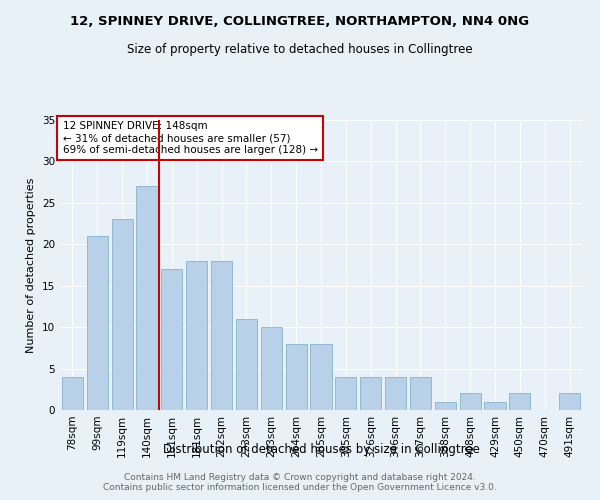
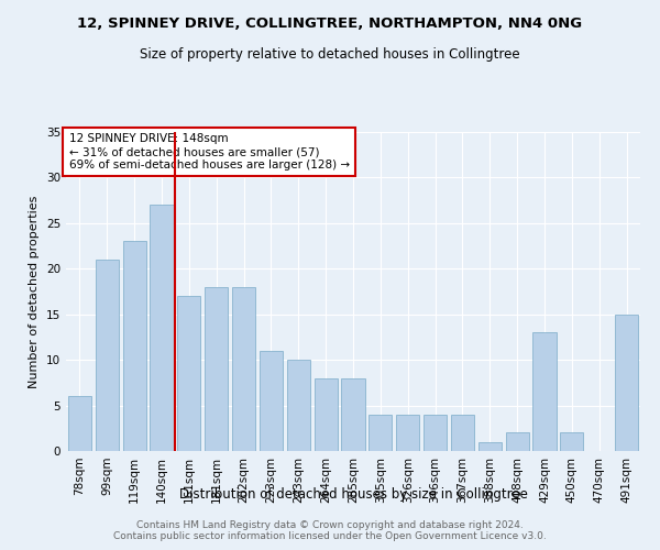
78sqm: 4 -> 6
429sqm: 1 -> 13
491sqm: 2 -> 15
